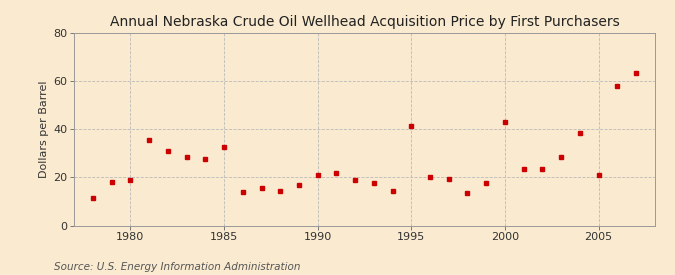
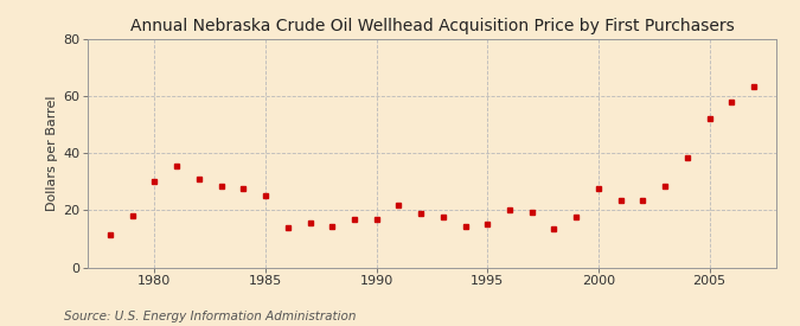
1980: 19.0 -> 30.0
1985: 32.5 -> 25.0
1990: 21.0 -> 17.0
1995: 41.5 -> 15.0
2000: 43.0 -> 27.5
2005: 21.0 -> 52.0
